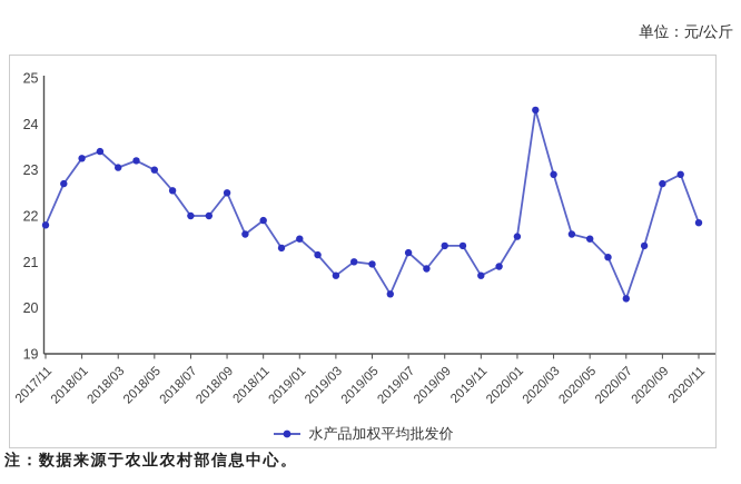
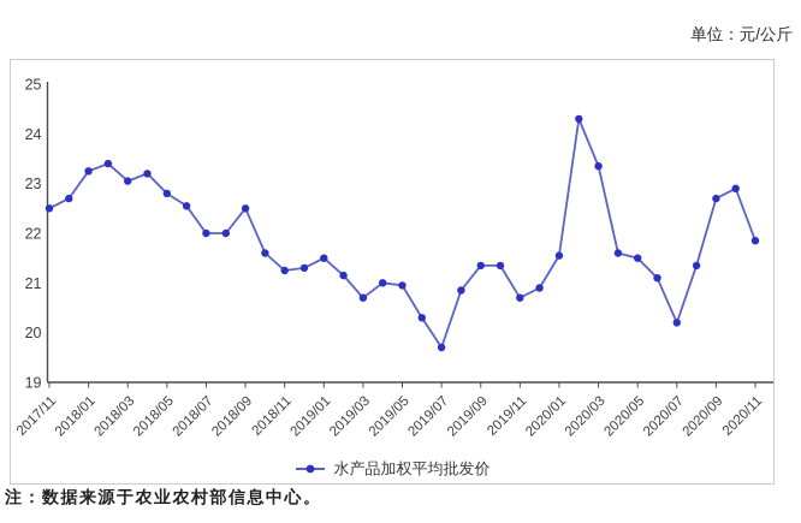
2017/11: 21.8 -> 22.5
2018/05: 23.0 -> 22.8
2018/11: 21.9 -> 21.2
2019/07: 21.2 -> 19.7
2020/03: 22.9 -> 23.4
